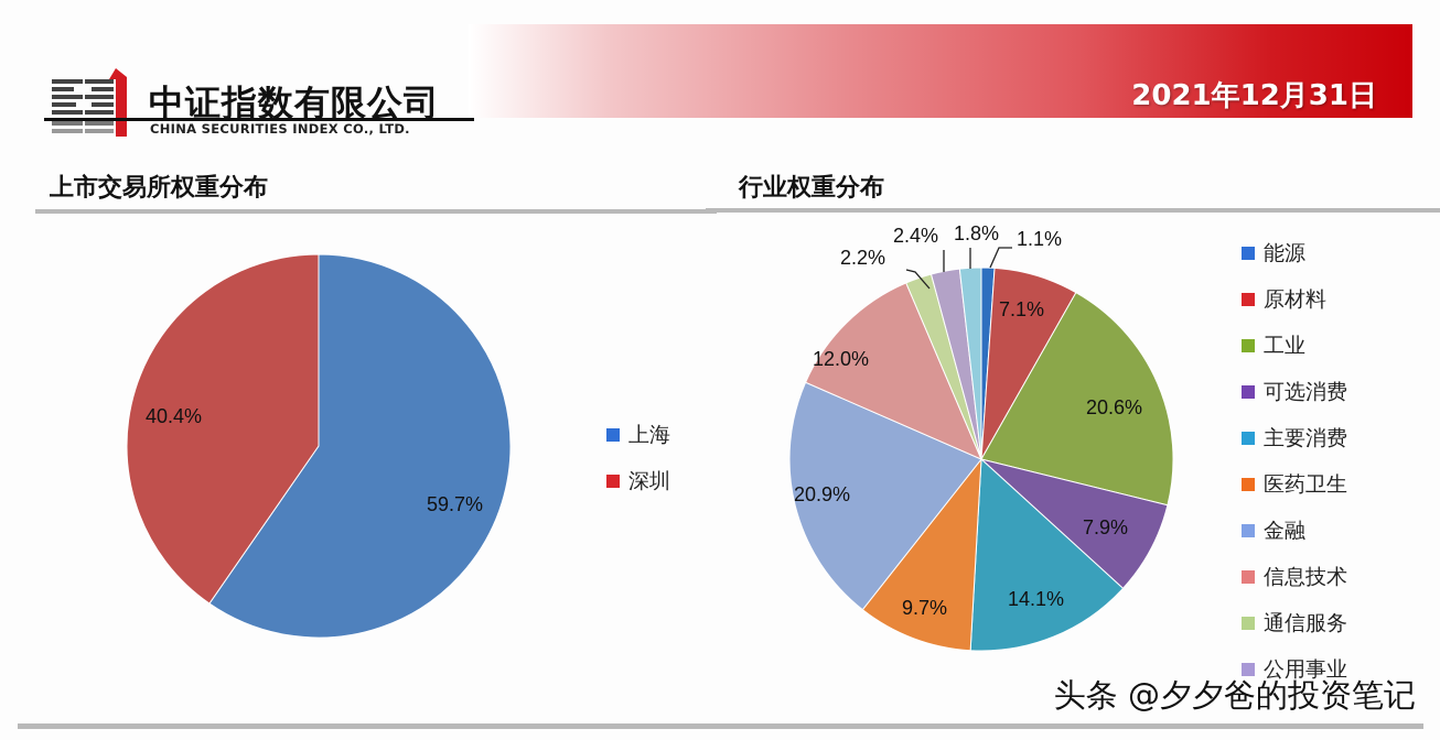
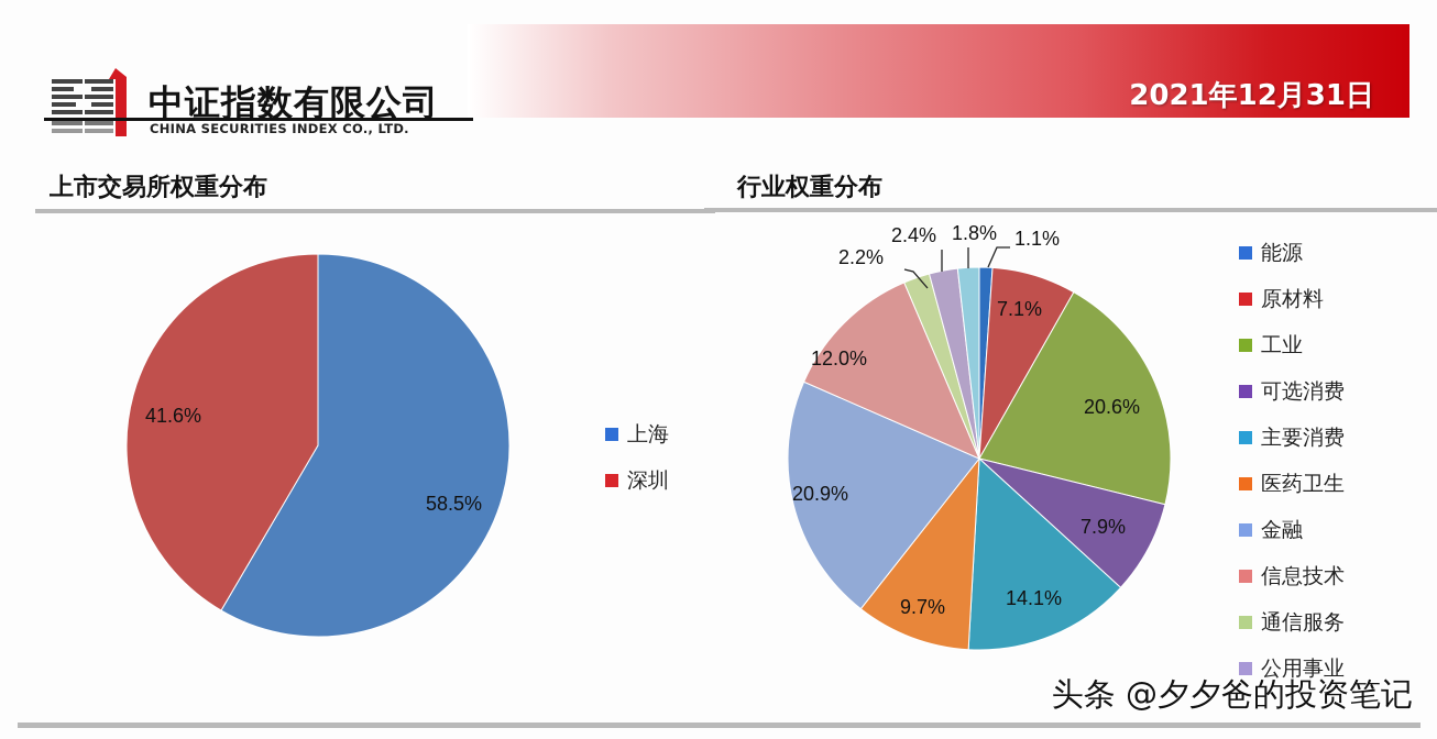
上市交易所权重分布/上海: 59.7% -> 58.5%
上市交易所权重分布/深圳: 40.4% -> 41.6%
